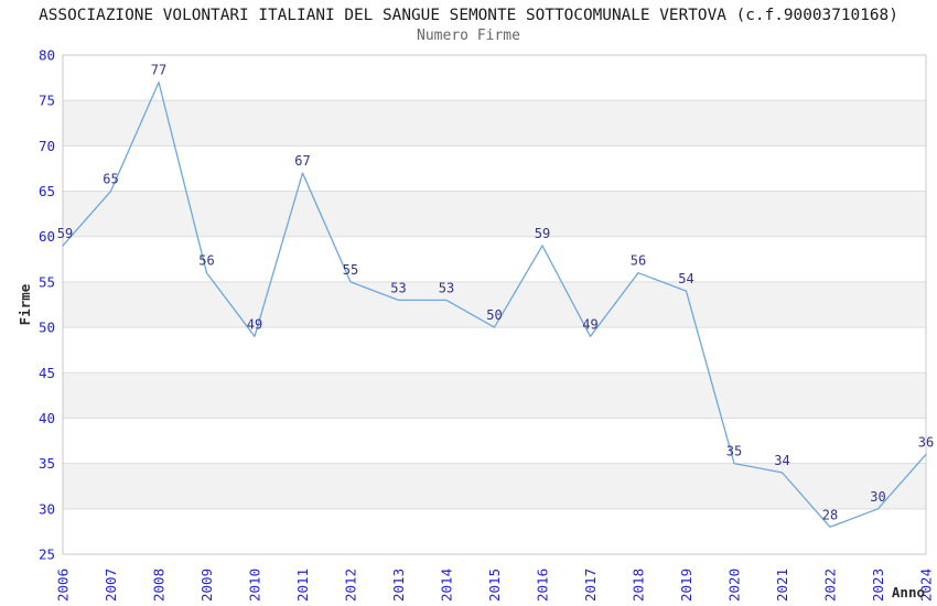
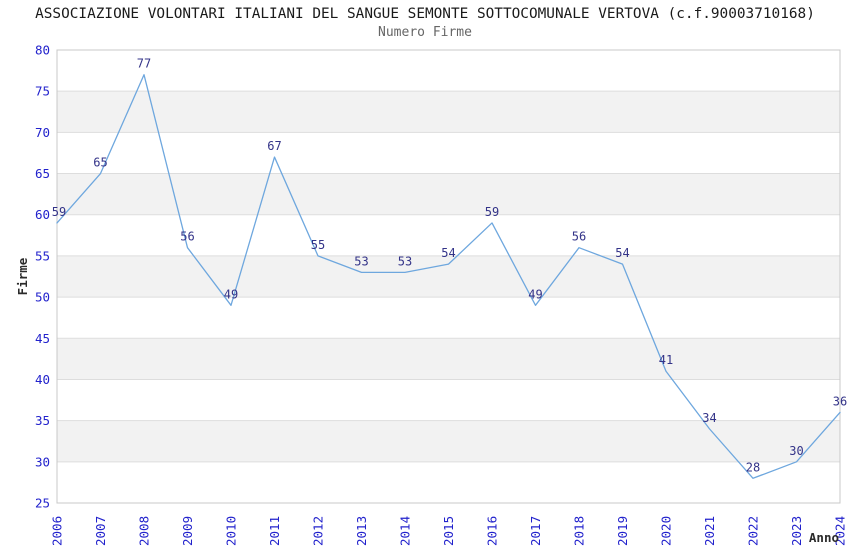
2015: 50 -> 54
2020: 35 -> 41
